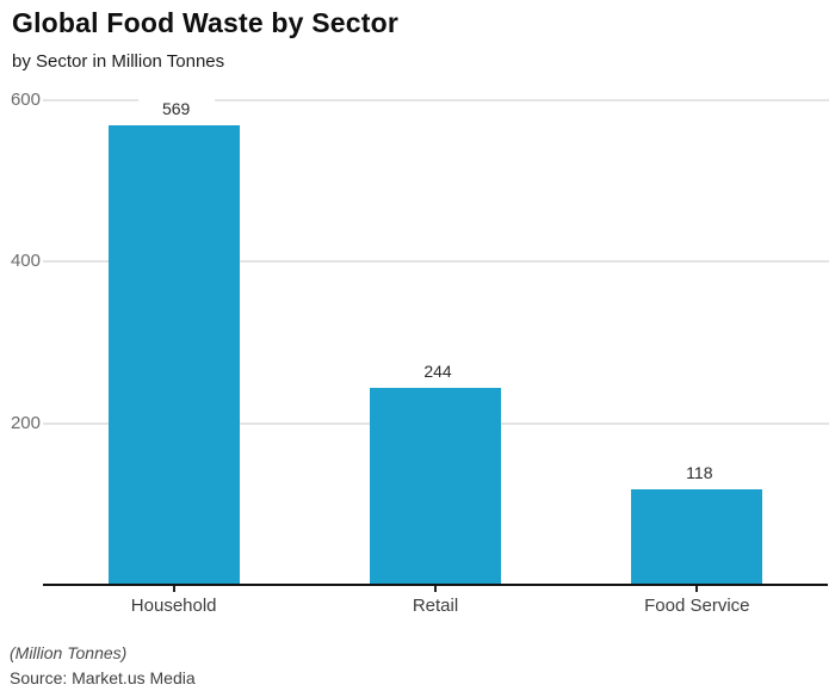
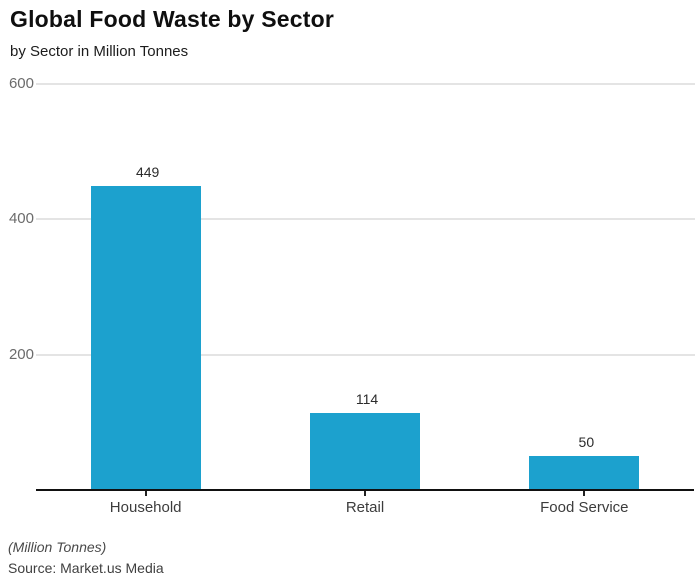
Household: 569 -> 449
Retail: 244 -> 114
Food Service: 118 -> 50
